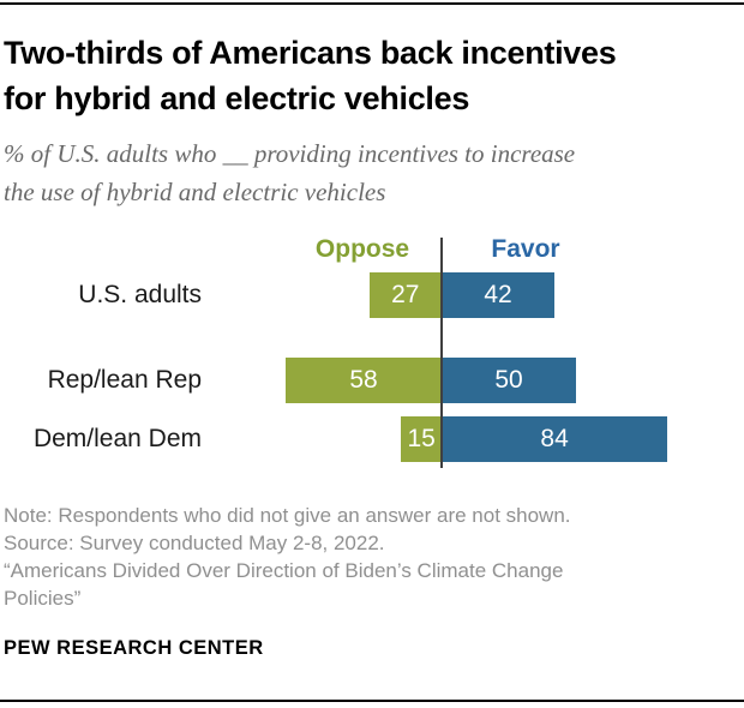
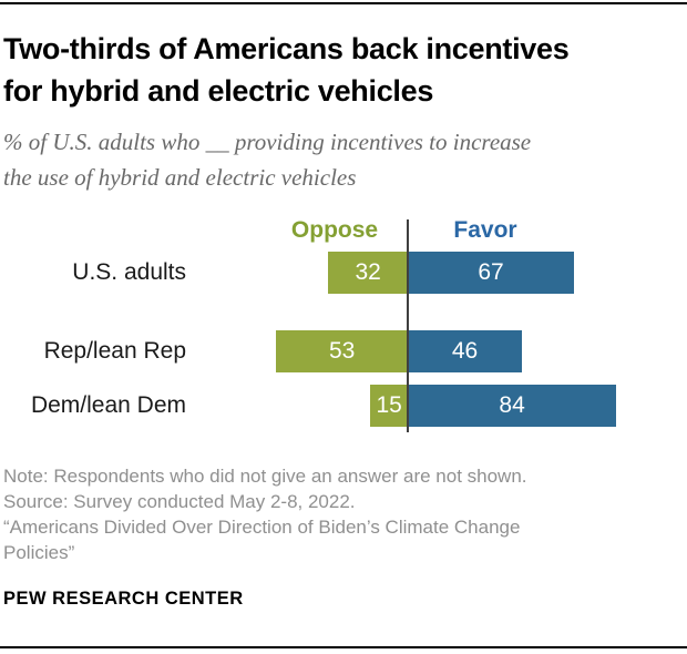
Oppose/U.S. adults: 27 -> 32
Favor/U.S. adults: 42 -> 67
Oppose/Rep/lean Rep: 58 -> 53
Favor/Rep/lean Rep: 50 -> 46
